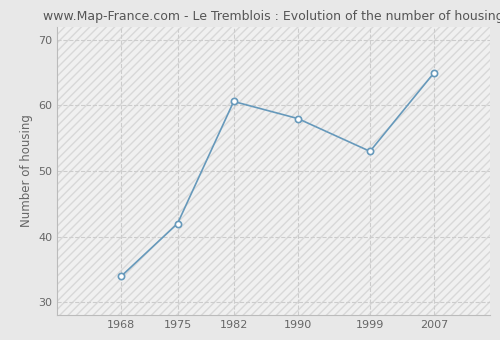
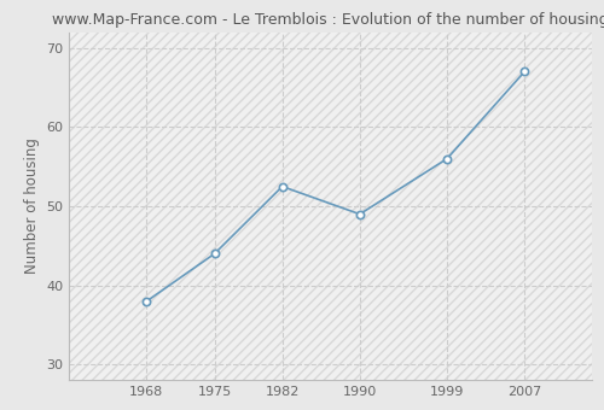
1968: 34.0 -> 38.0
1975: 42.0 -> 44.0
1982: 60.6 -> 52.5
1990: 58.0 -> 49.0
1999: 53.0 -> 56.0
2007: 65.0 -> 67.0
